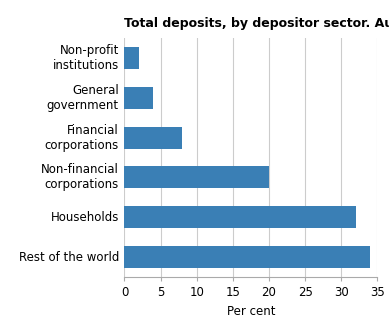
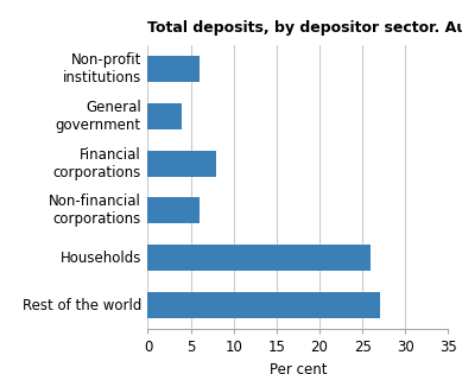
Non-profit institutions: 2 -> 6
Non-financial corporations: 20 -> 6
Households: 32 -> 26
Rest of the world: 34 -> 27
